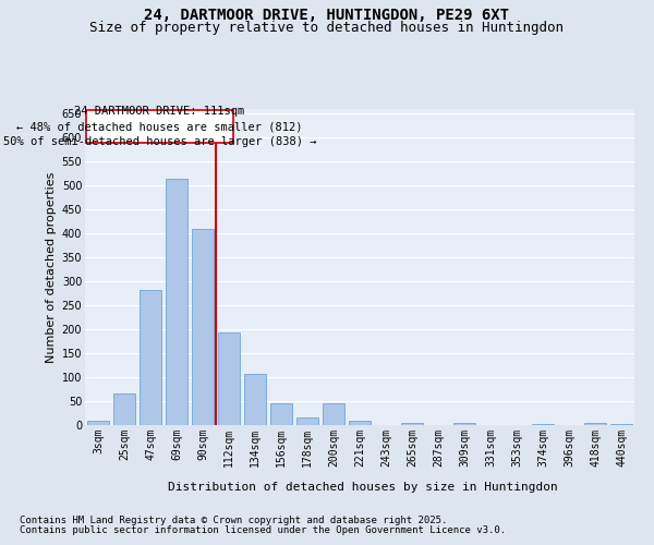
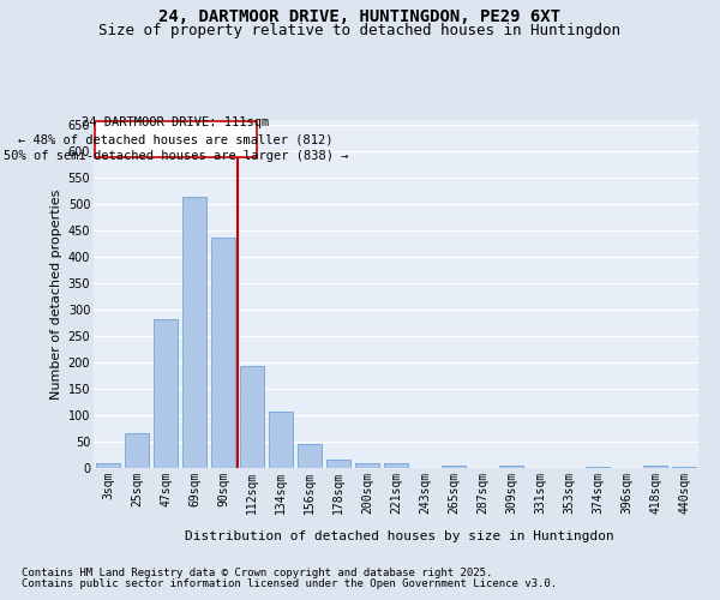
90sqm: 410 -> 438
200sqm: 45 -> 10
